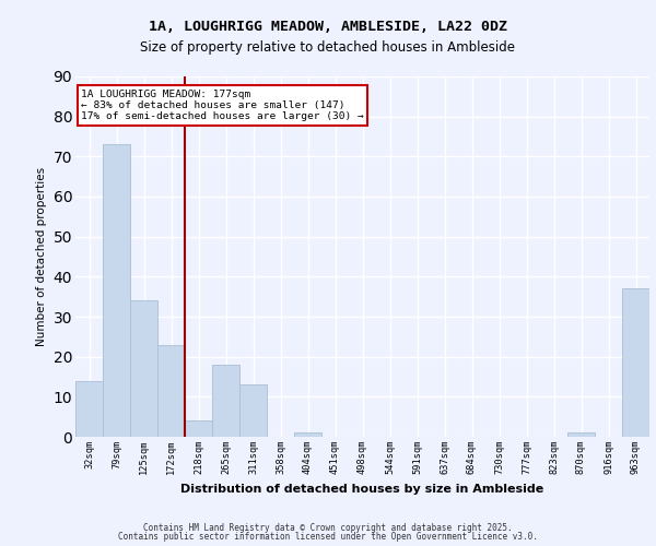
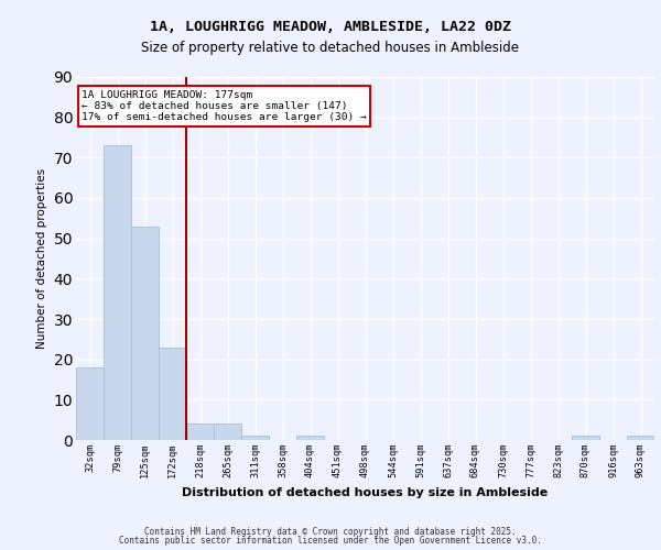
32sqm: 14 -> 18
125sqm: 34 -> 53
265sqm: 18 -> 4
311sqm: 13 -> 1
963sqm: 37 -> 1
